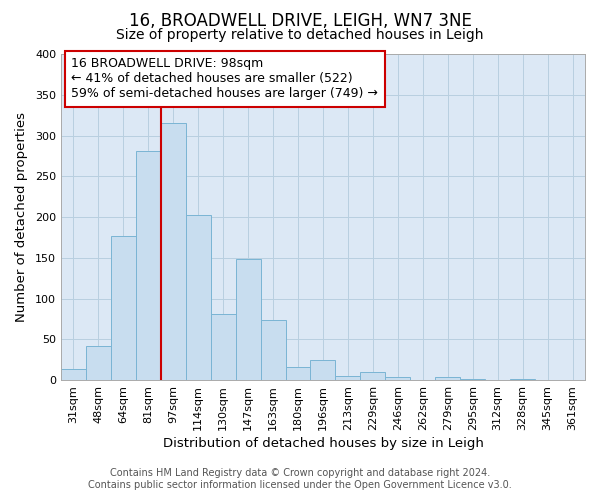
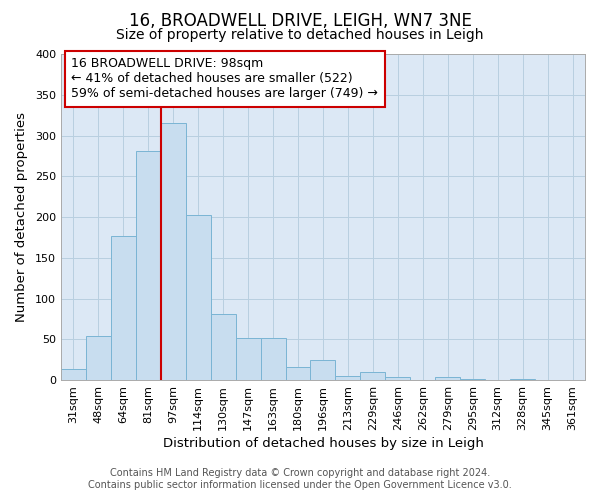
48sqm: 42 -> 54
147sqm: 148 -> 51
163sqm: 74 -> 51
